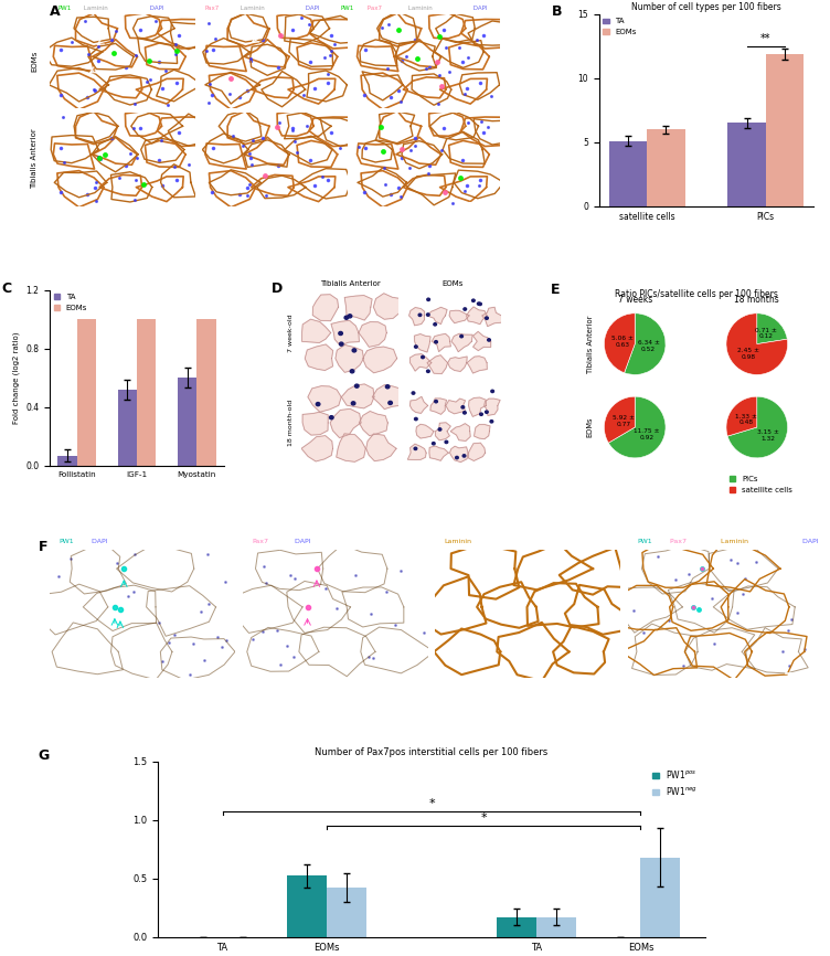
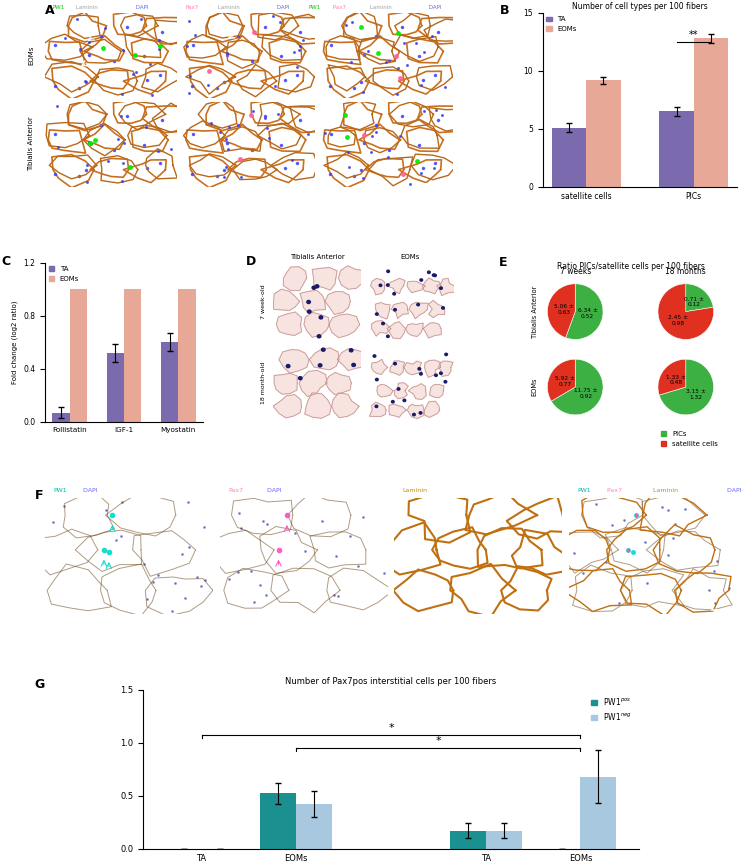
Number of cell types per 100 fibers/EOMs/satellite cells: 6.0 -> 9.2
Number of cell types per 100 fibers/EOMs/PICs: 11.9 -> 12.8
